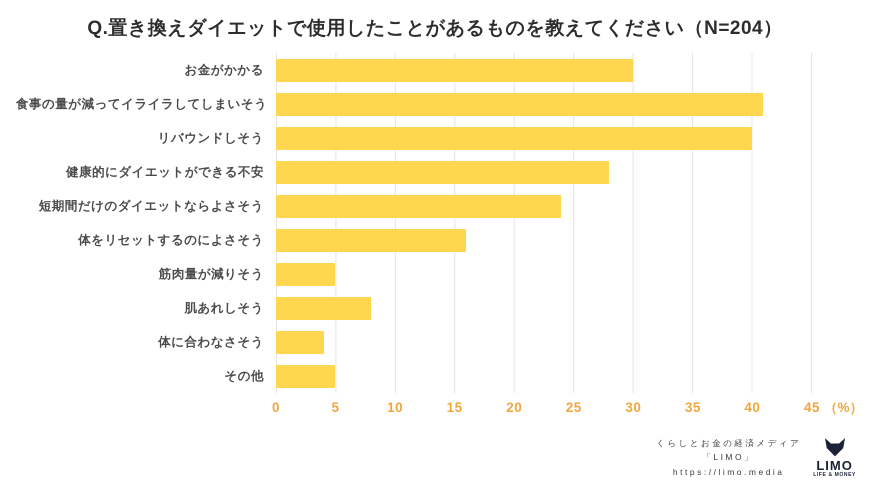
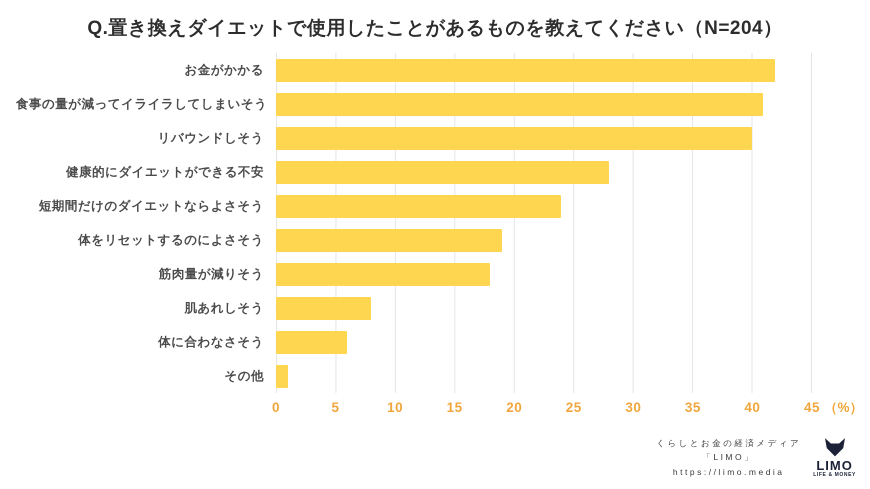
お金がかかる: 30 -> 42
体をリセットするのによさそう: 16 -> 19
筋肉量が減りそう: 5 -> 18
体に合わなさそう: 4 -> 6
その他: 5 -> 1
